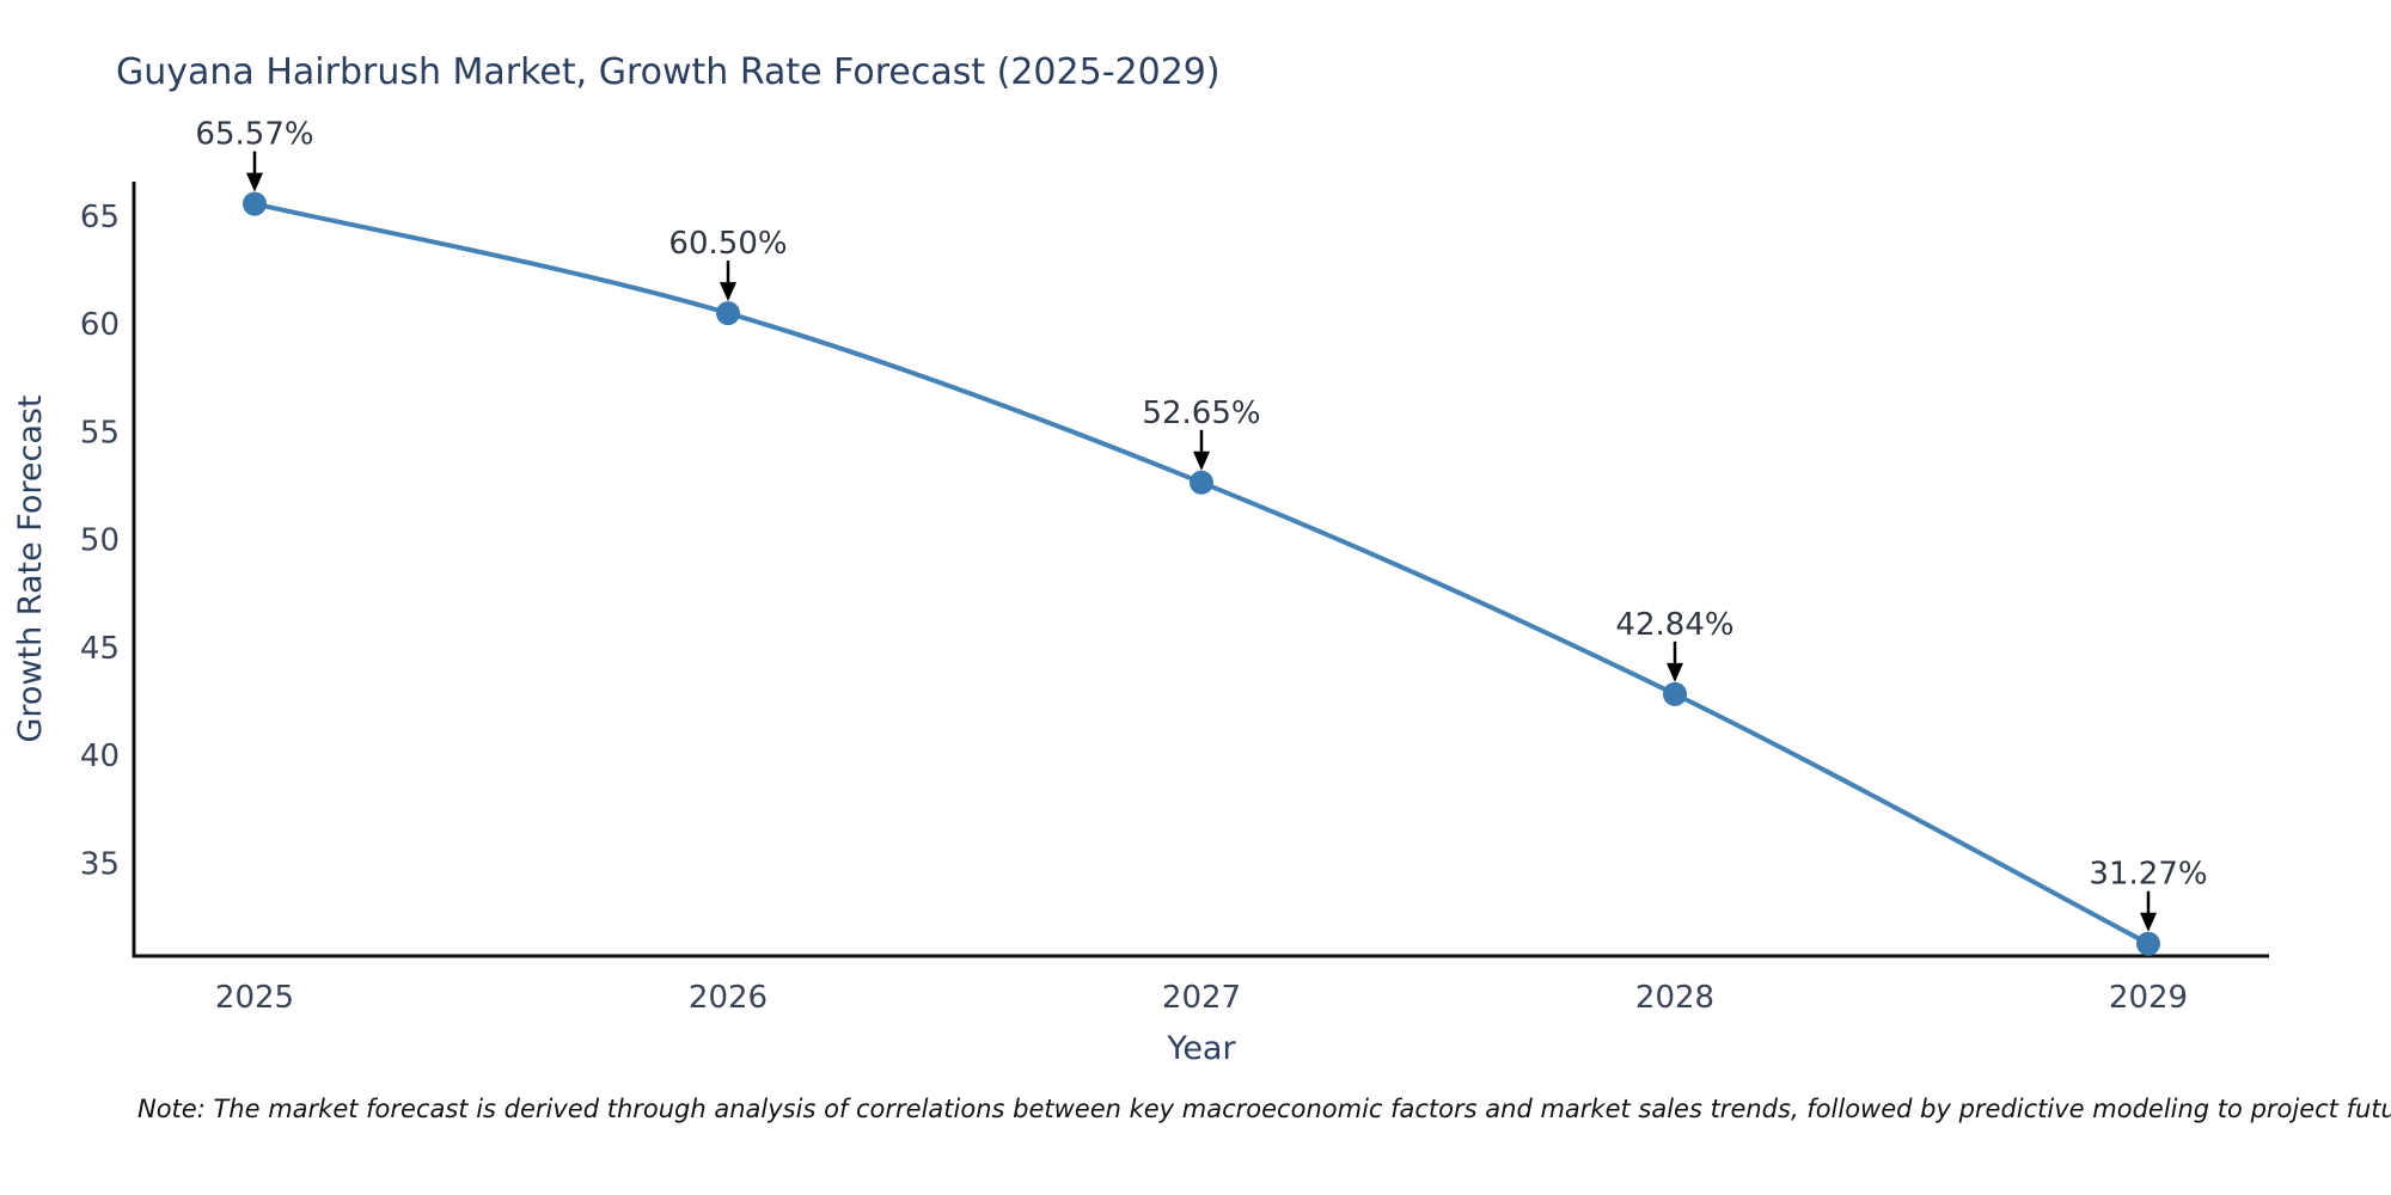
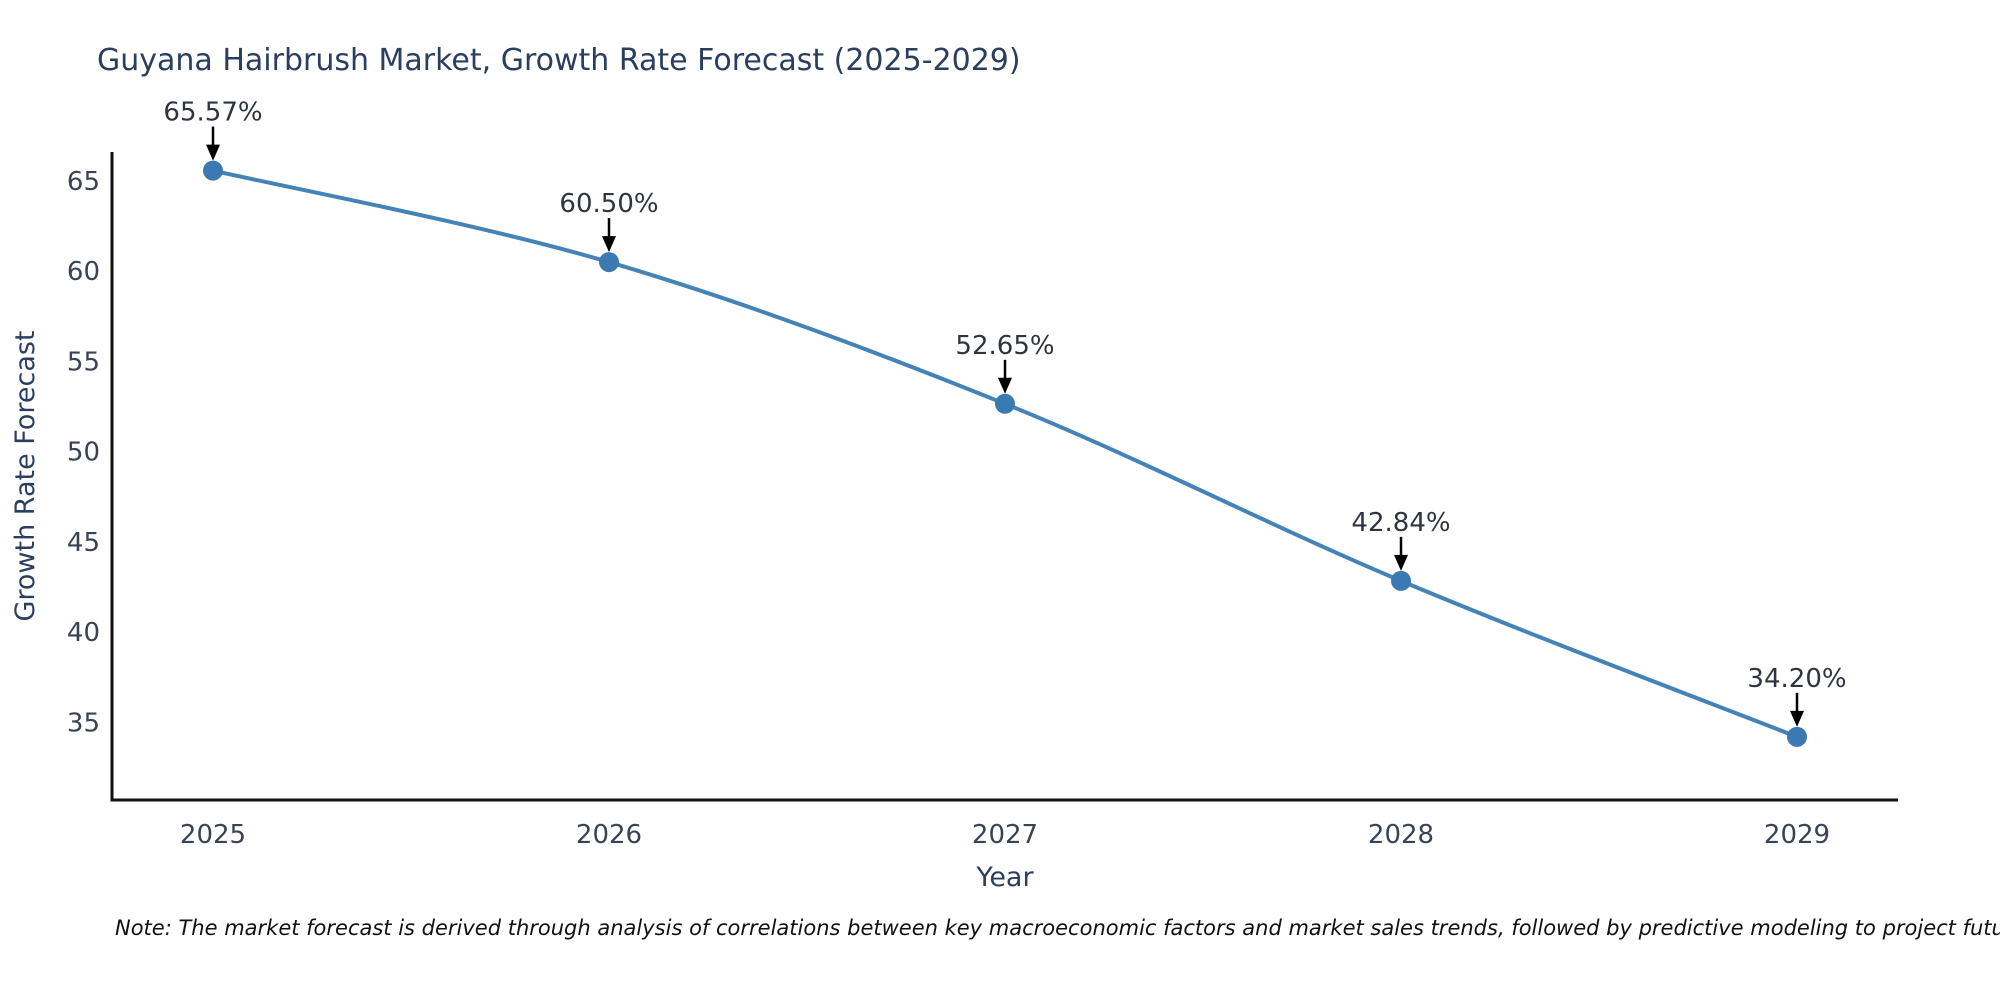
2029: 31.27% -> 34.20%
